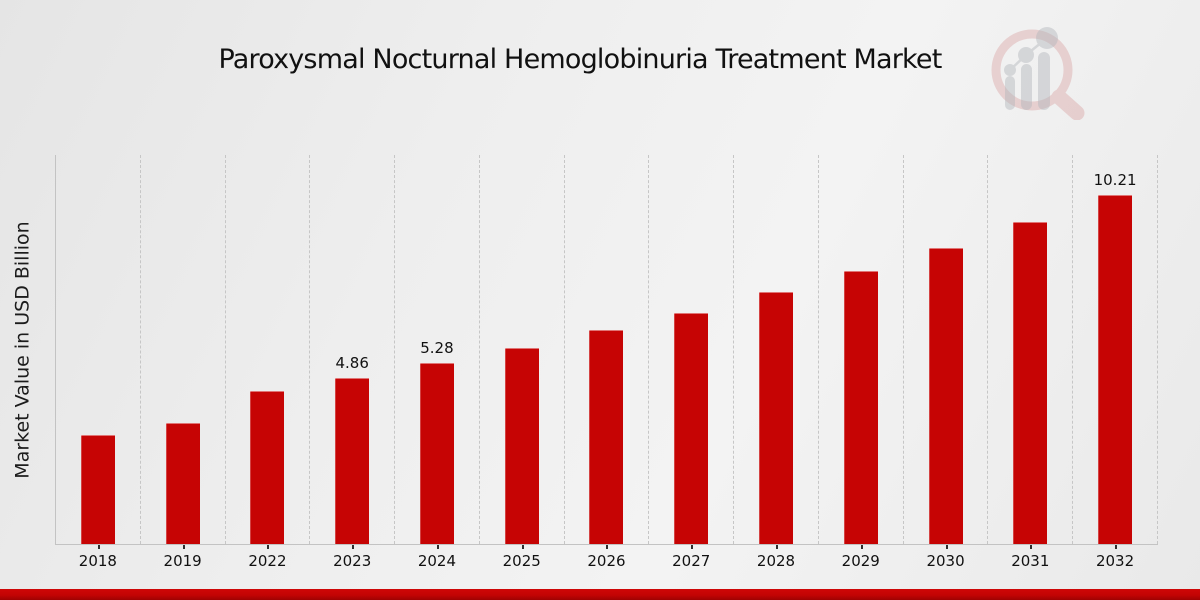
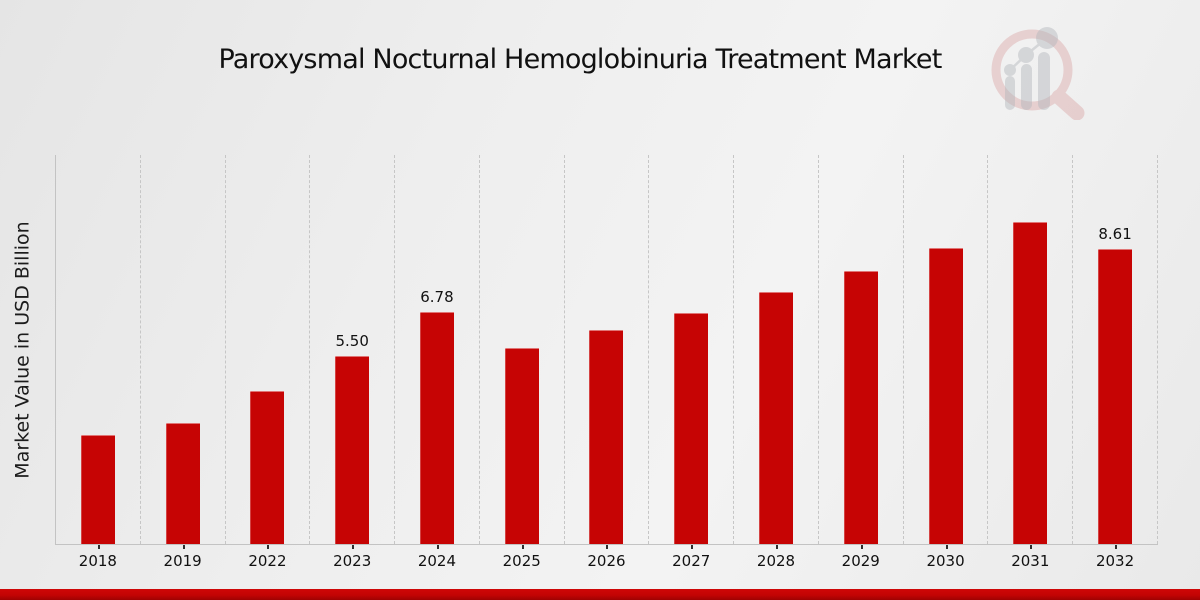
2023: 4.86 -> 5.50
2024: 5.28 -> 6.78
2032: 10.21 -> 8.61
